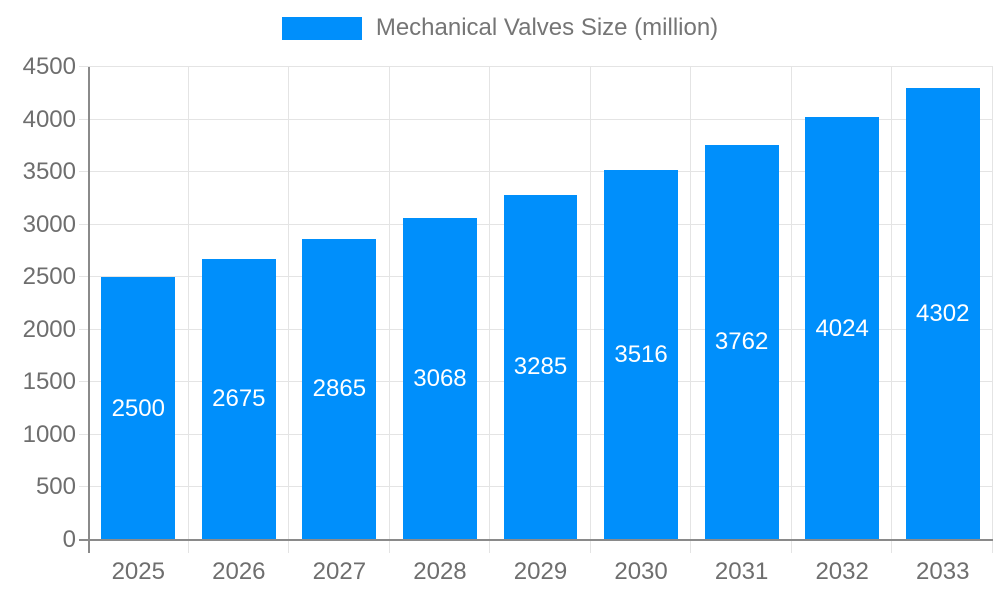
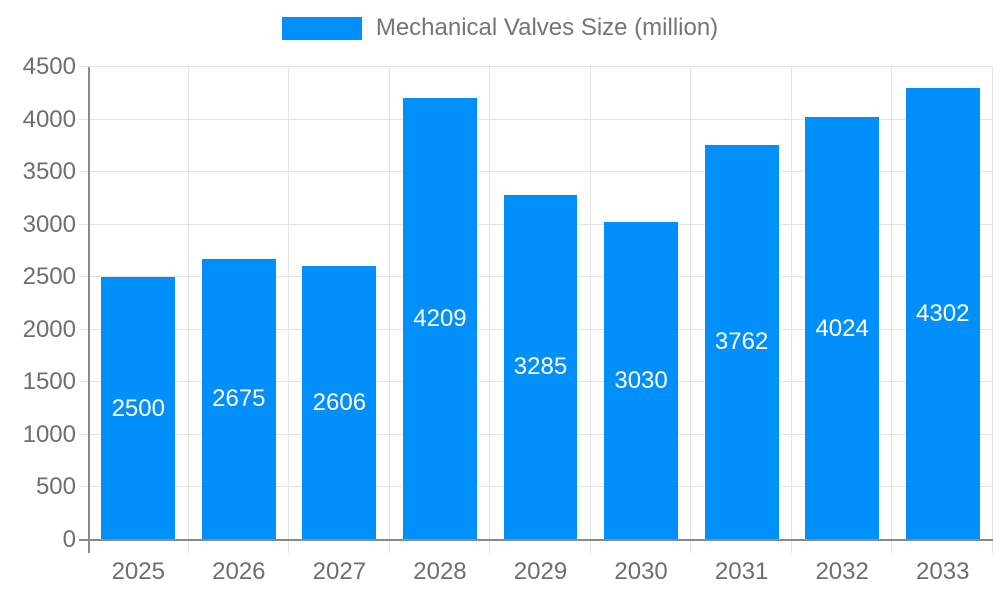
2027: 2865 -> 2606
2028: 3068 -> 4209
2030: 3516 -> 3030
